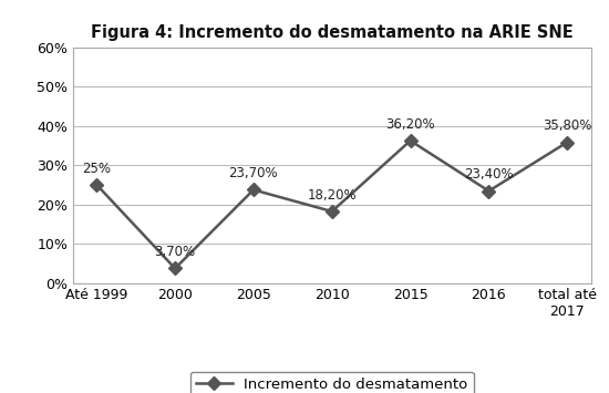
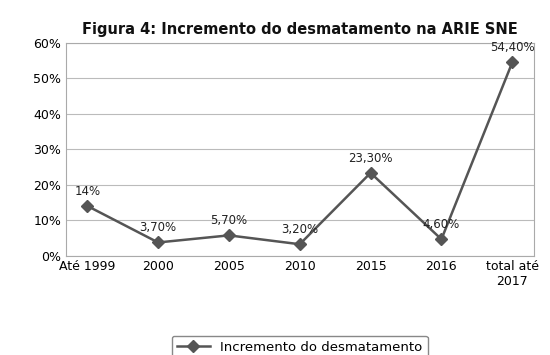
Até 1999: 25% -> 14%
2005: 23,70% -> 5,70%
2010: 18,20% -> 3,20%
2015: 36,20% -> 23,30%
2016: 23,40% -> 4,60%
total até 2017: 35,80% -> 54,40%
